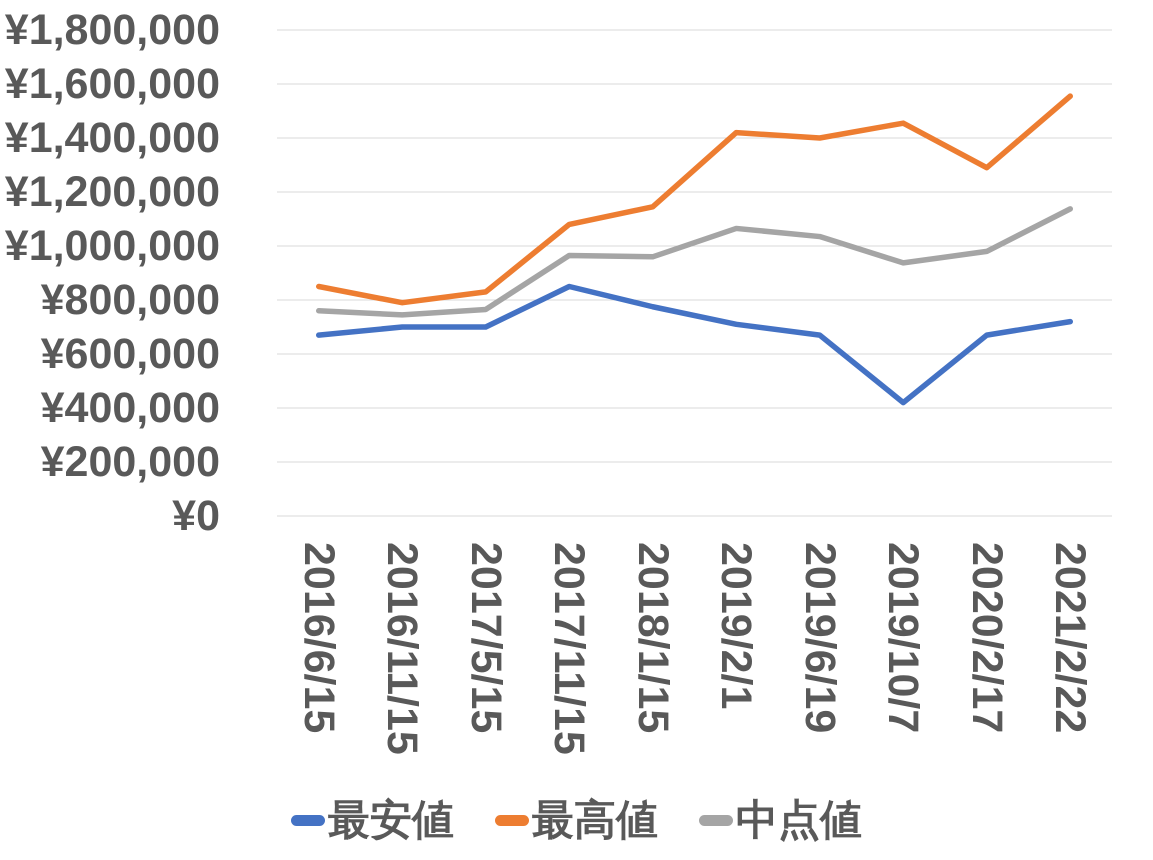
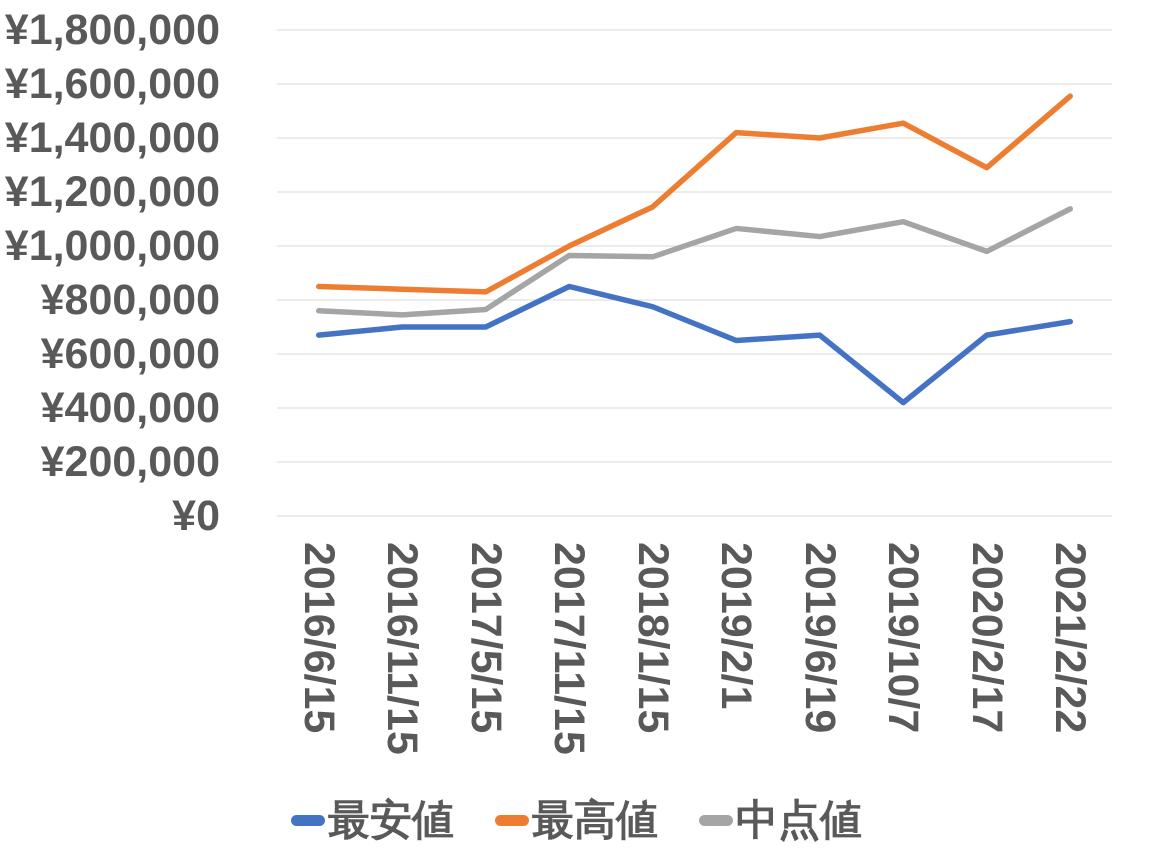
最高値/2016/11/15: ¥790000 -> ¥840000
最高値/2017/11/15: ¥1080000 -> ¥1000000
最安値/2019/2/1: ¥710000 -> ¥650000
中点値/2019/10/7: ¥940000 -> ¥1090000
